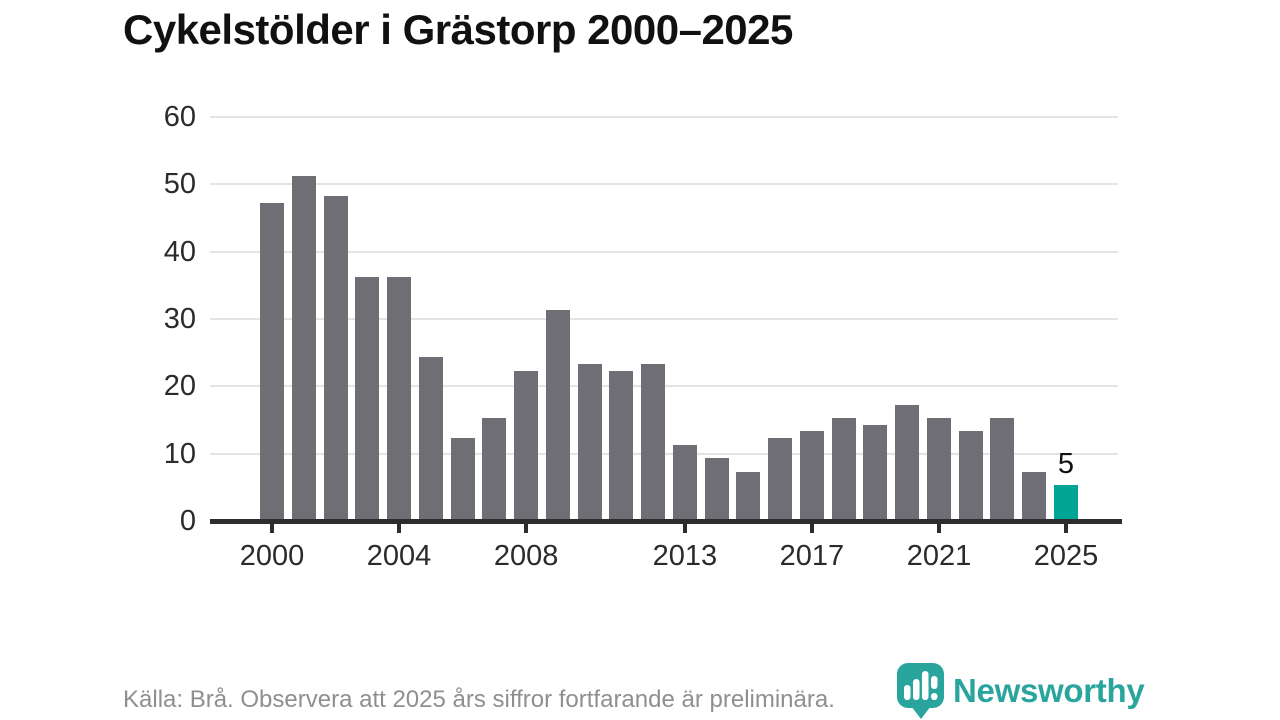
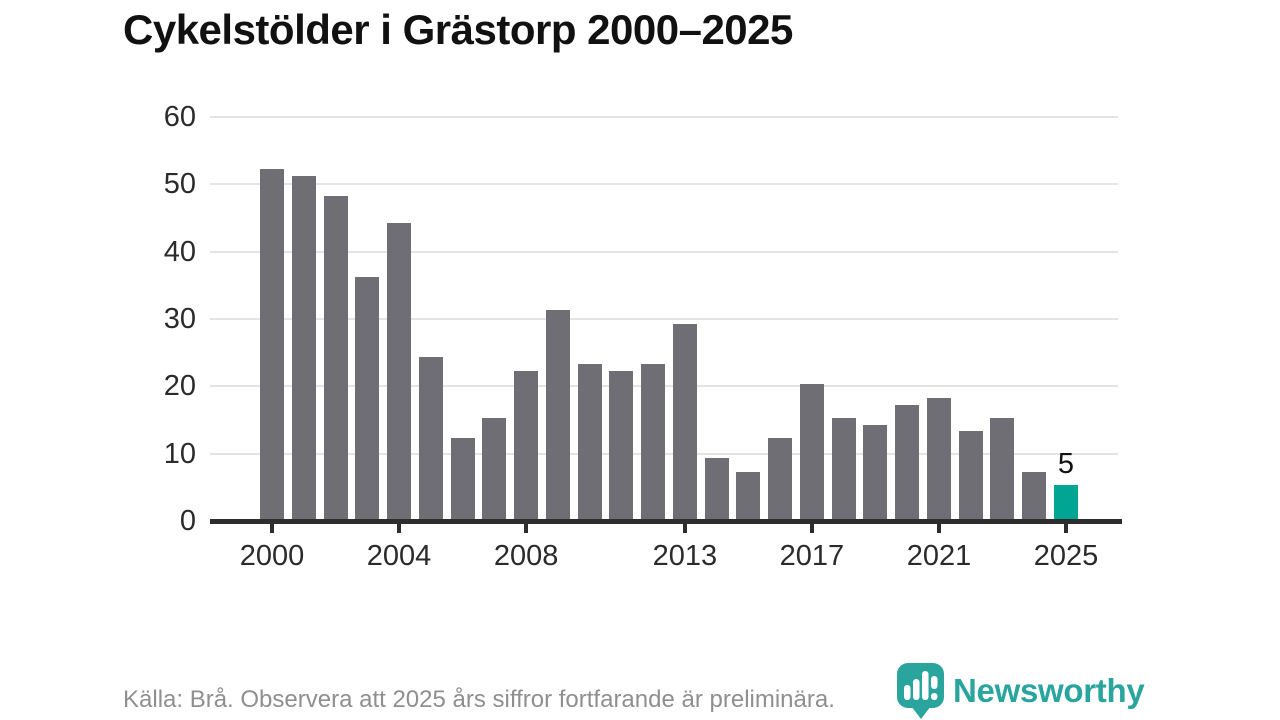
2000: 47 -> 52
2004: 36 -> 44
2013: 11 -> 29
2017: 13 -> 20
2021: 15 -> 18
